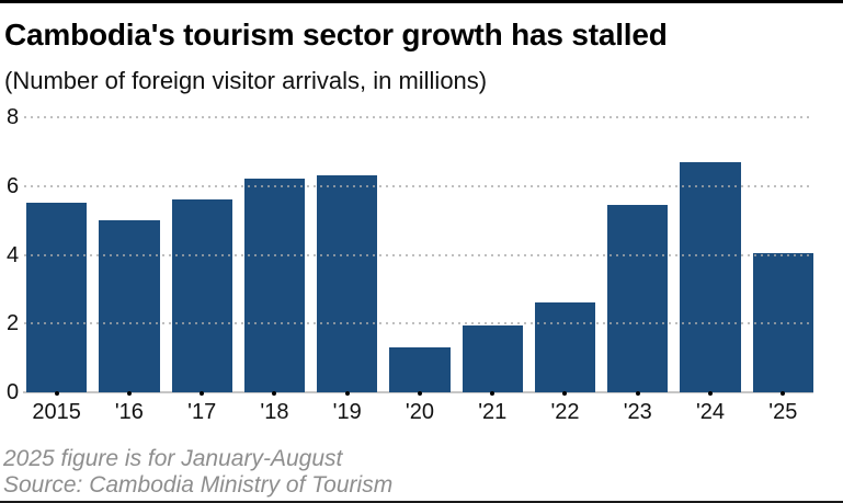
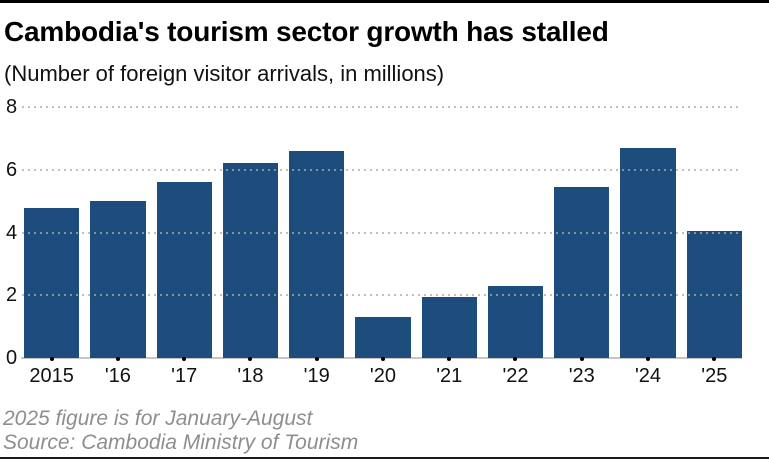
2015: 5.5 -> 4.8
'19: 6.3 -> 6.6
'22: 2.6 -> 2.3
